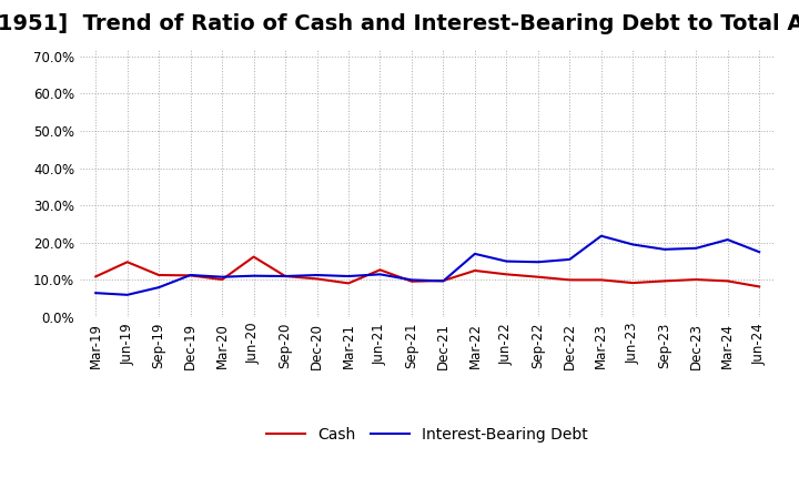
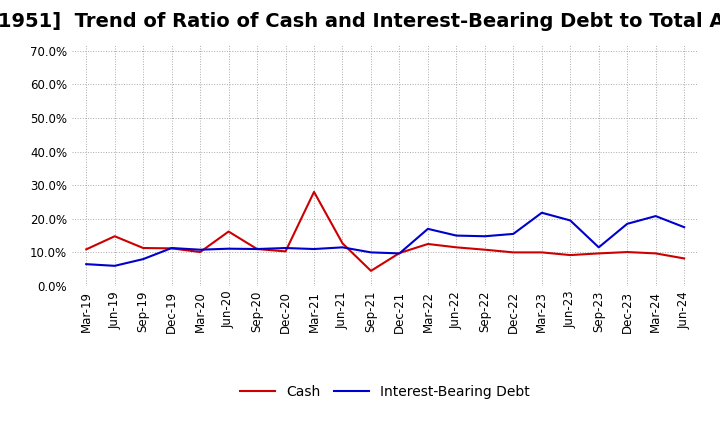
Cash/Mar-21: 9.1% -> 28.0%
Cash/Sep-21: 9.6% -> 4.5%
Interest-Bearing Debt/Sep-23: 18.2% -> 11.5%
